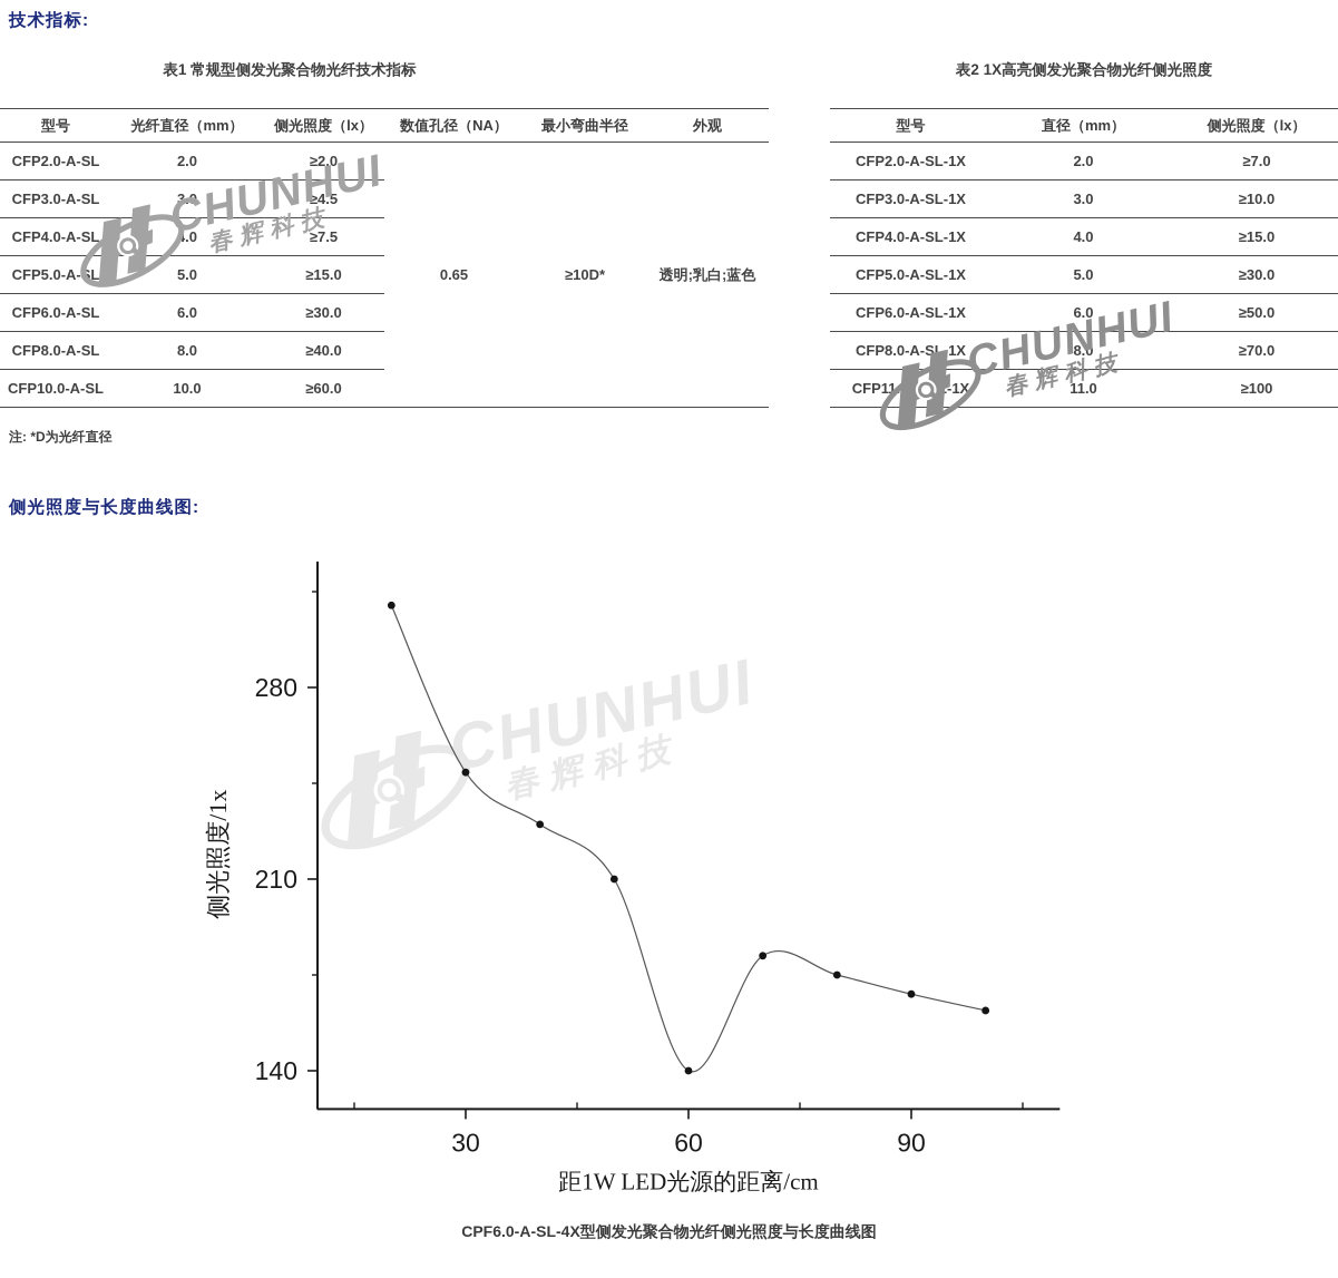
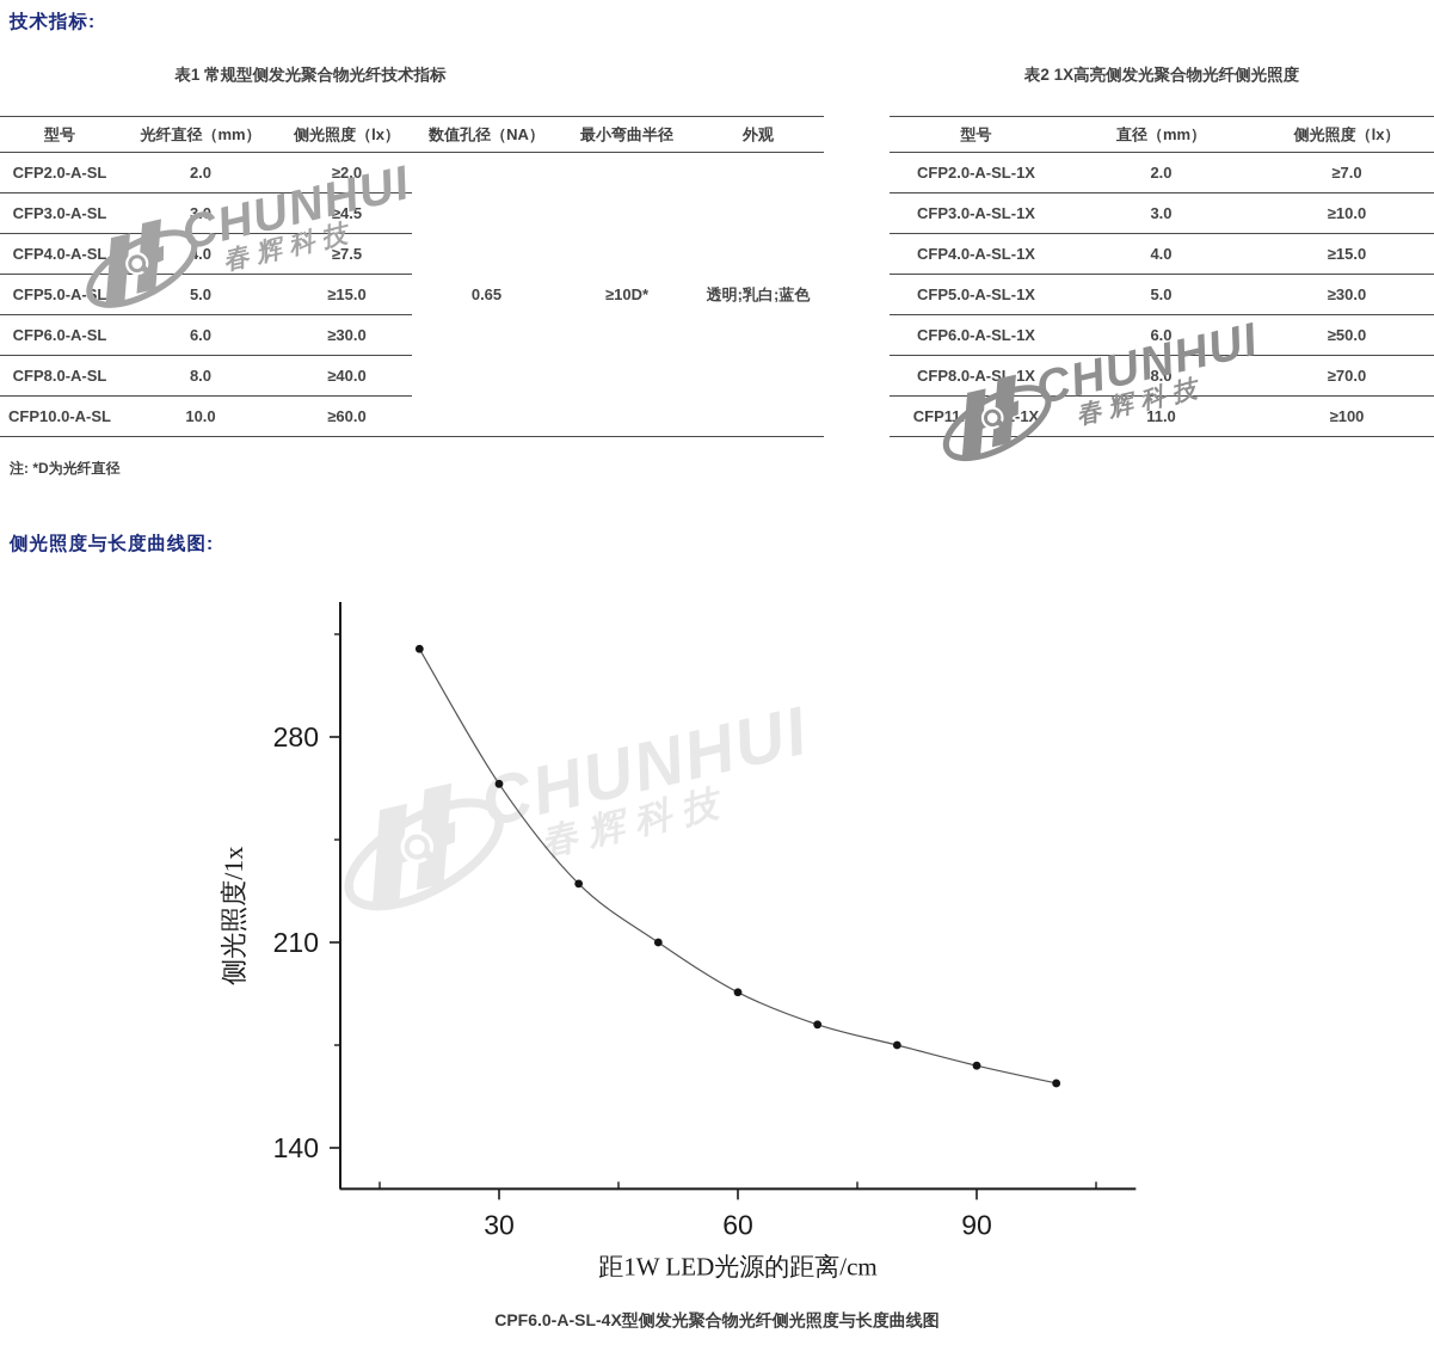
30: 249 -> 264
60: 140 -> 193
